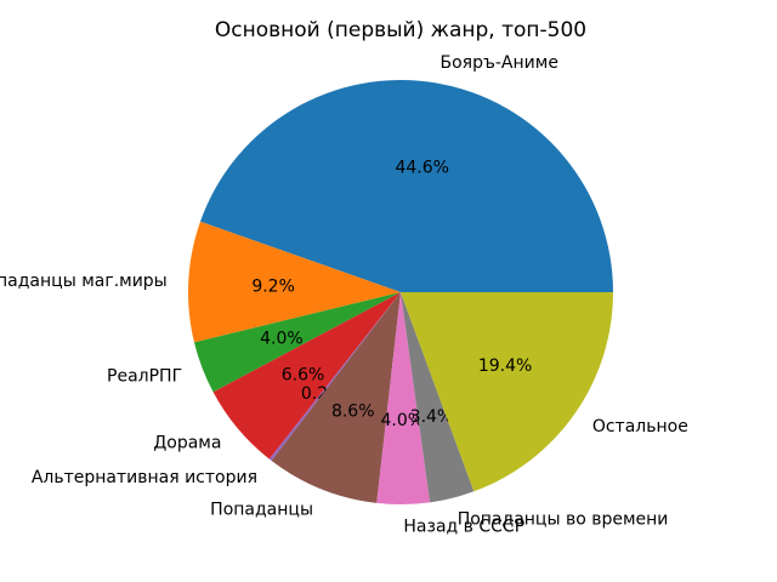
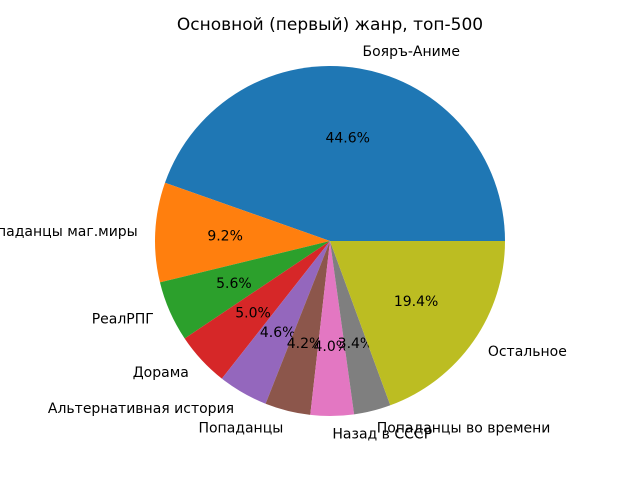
РеалРПГ: 4.0% -> 5.6%
Дорама: 6.6% -> 5.0%
Альтернативная история: 0.2% -> 4.6%
Попаданцы: 8.6% -> 4.2%
